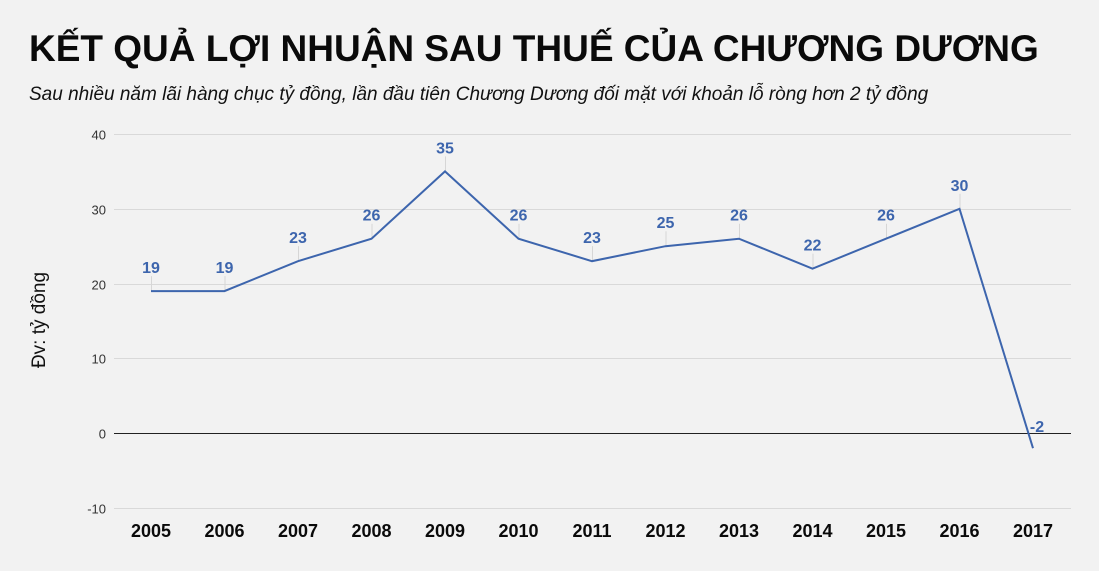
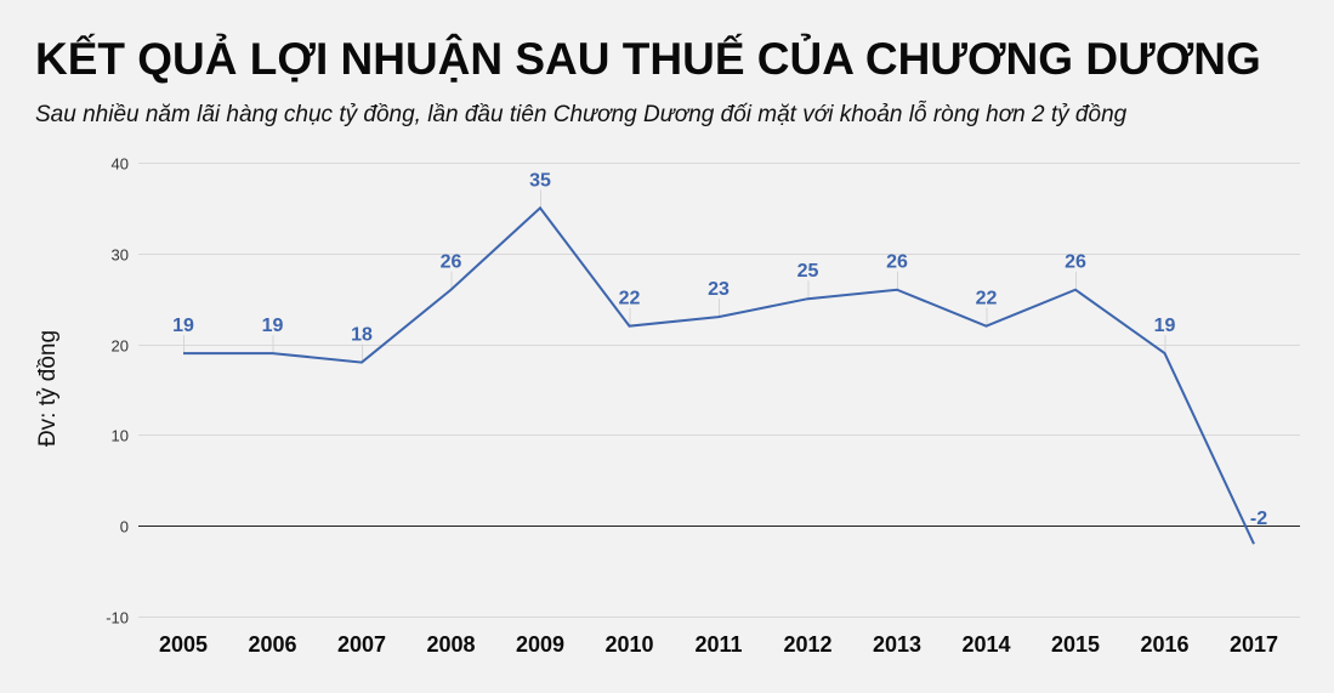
2007: 23 -> 18
2010: 26 -> 22
2016: 30 -> 19
